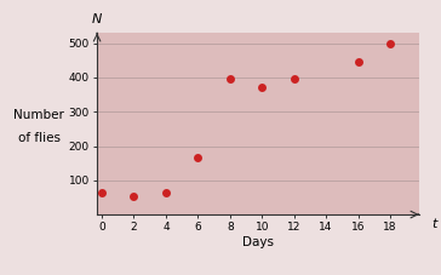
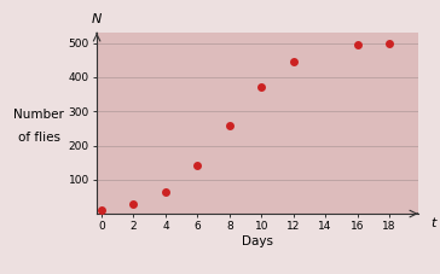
0: 65 -> 10
2: 55 -> 30
6: 165 -> 140
8: 395 -> 260
12: 395 -> 445
16: 445 -> 495
